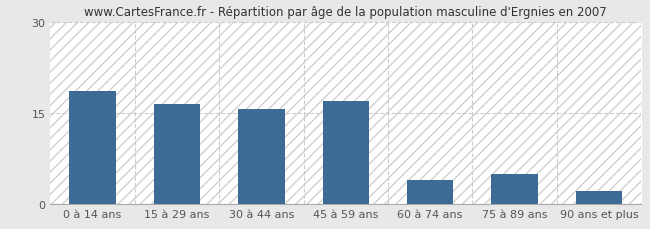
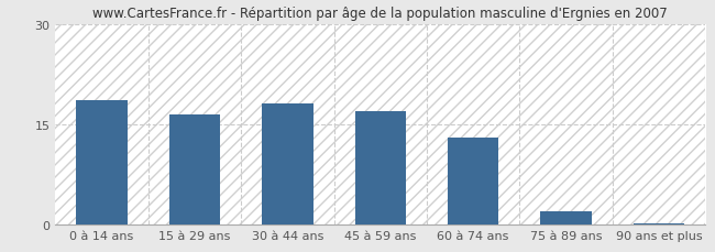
30 à 44 ans: 15.6 -> 18.0
60 à 74 ans: 4.0 -> 13.0
75 à 89 ans: 5.0 -> 2.0
90 ans et plus: 2.2 -> 0.2
